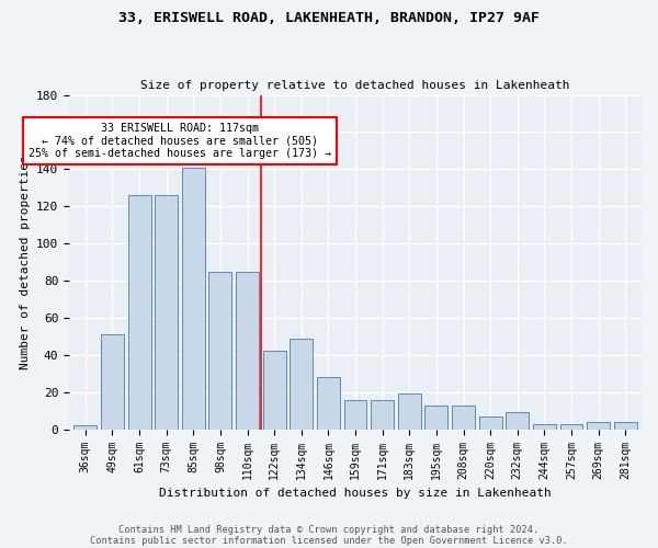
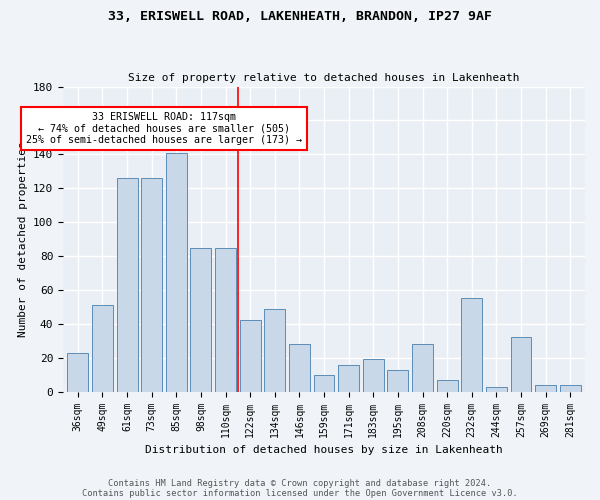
36sqm: 2 -> 23
159sqm: 16 -> 10
208sqm: 13 -> 28
232sqm: 9 -> 55
257sqm: 3 -> 32
